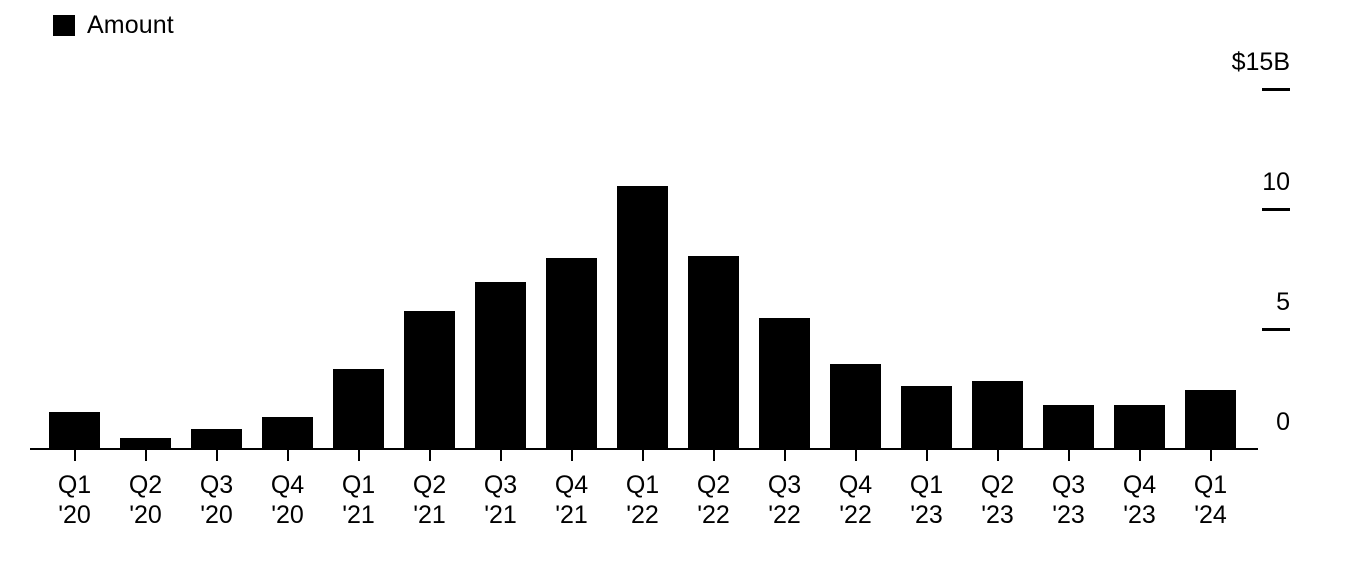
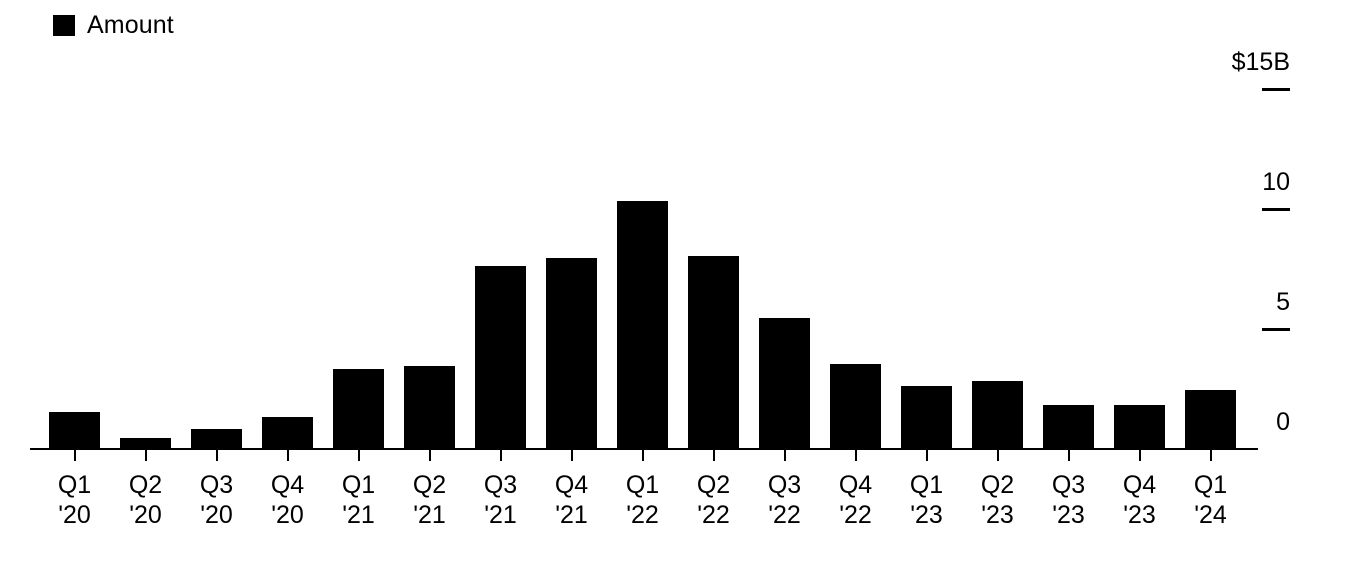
Q2 '21: $5.7B -> $3.4B
Q3 '21: $6.9B -> $7.6B
Q1 '22: $10.9B -> $10.3B
